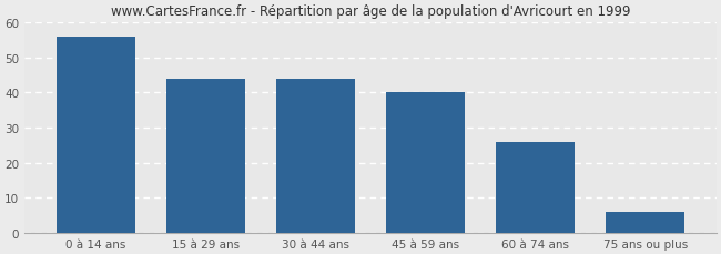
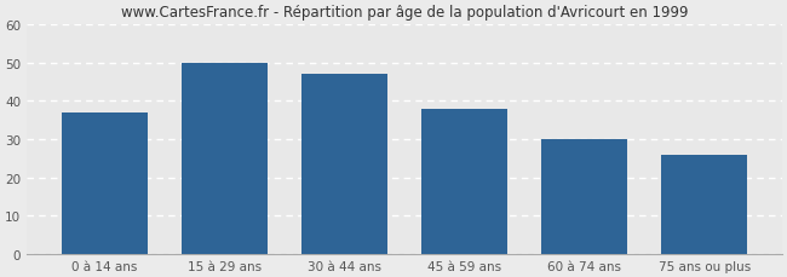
0 à 14 ans: 56 -> 37
15 à 29 ans: 44 -> 50
30 à 44 ans: 44 -> 47
45 à 59 ans: 40 -> 38
60 à 74 ans: 26 -> 30
75 ans ou plus: 6 -> 26
